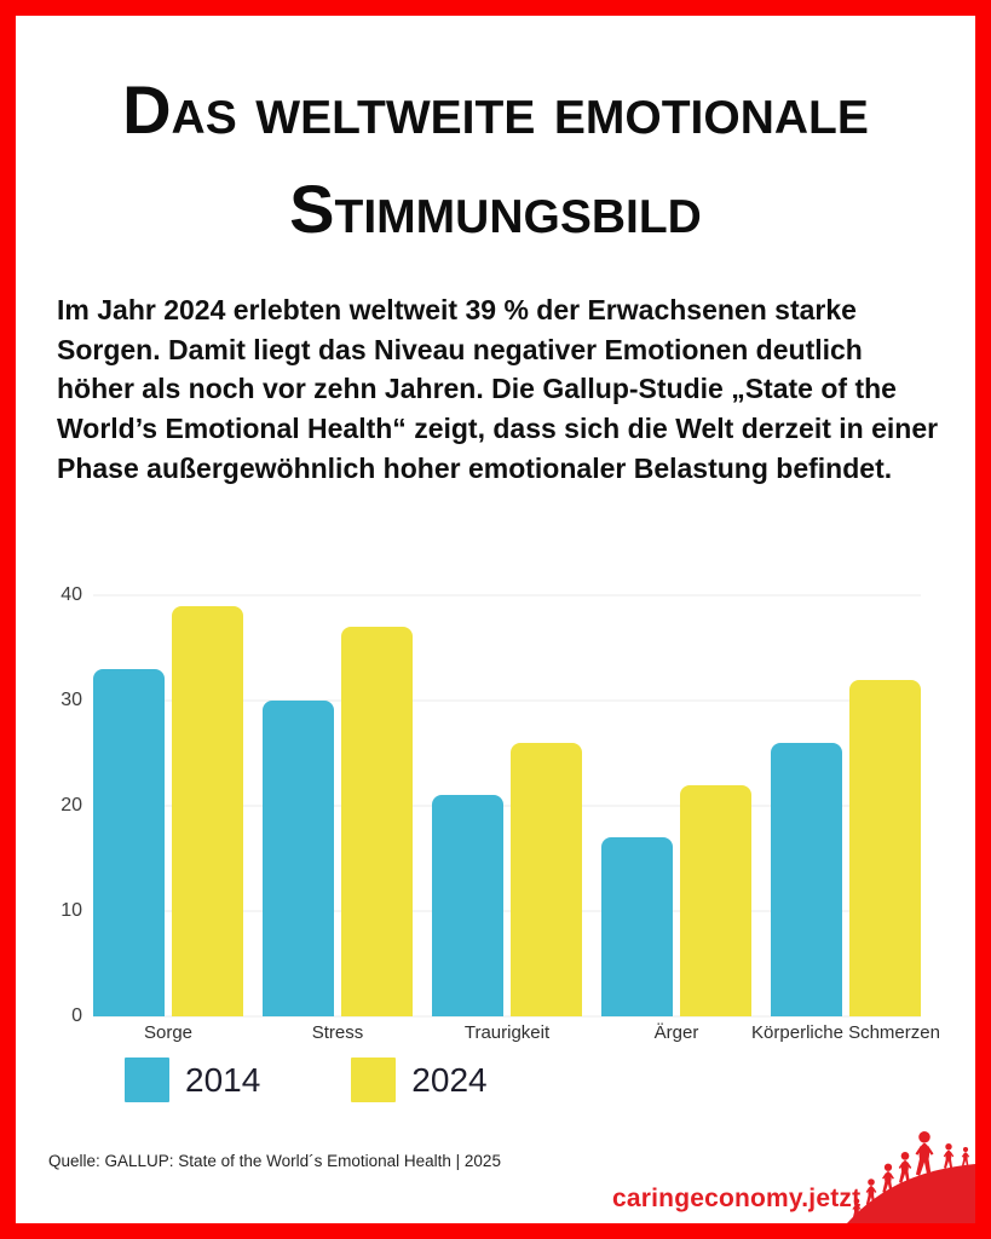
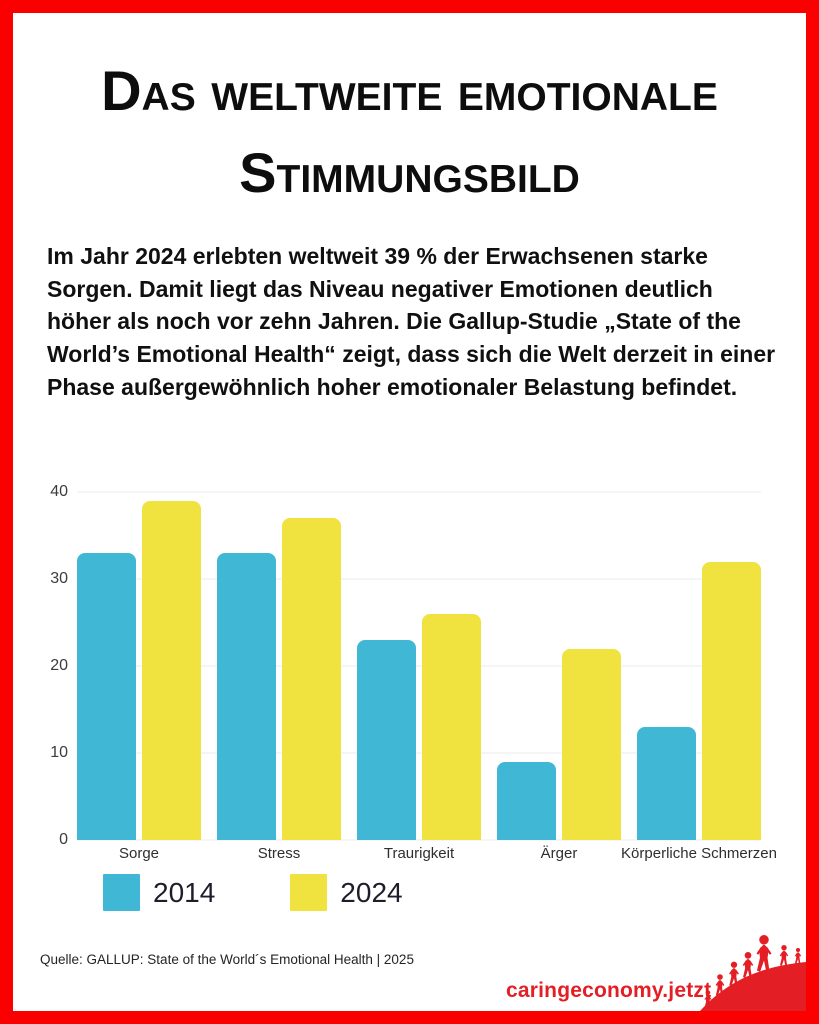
2014/Stress: 30 -> 33
2014/Traurigkeit: 21 -> 23
2014/Ärger: 17 -> 9
2014/Körperliche Schmerzen: 26 -> 13
